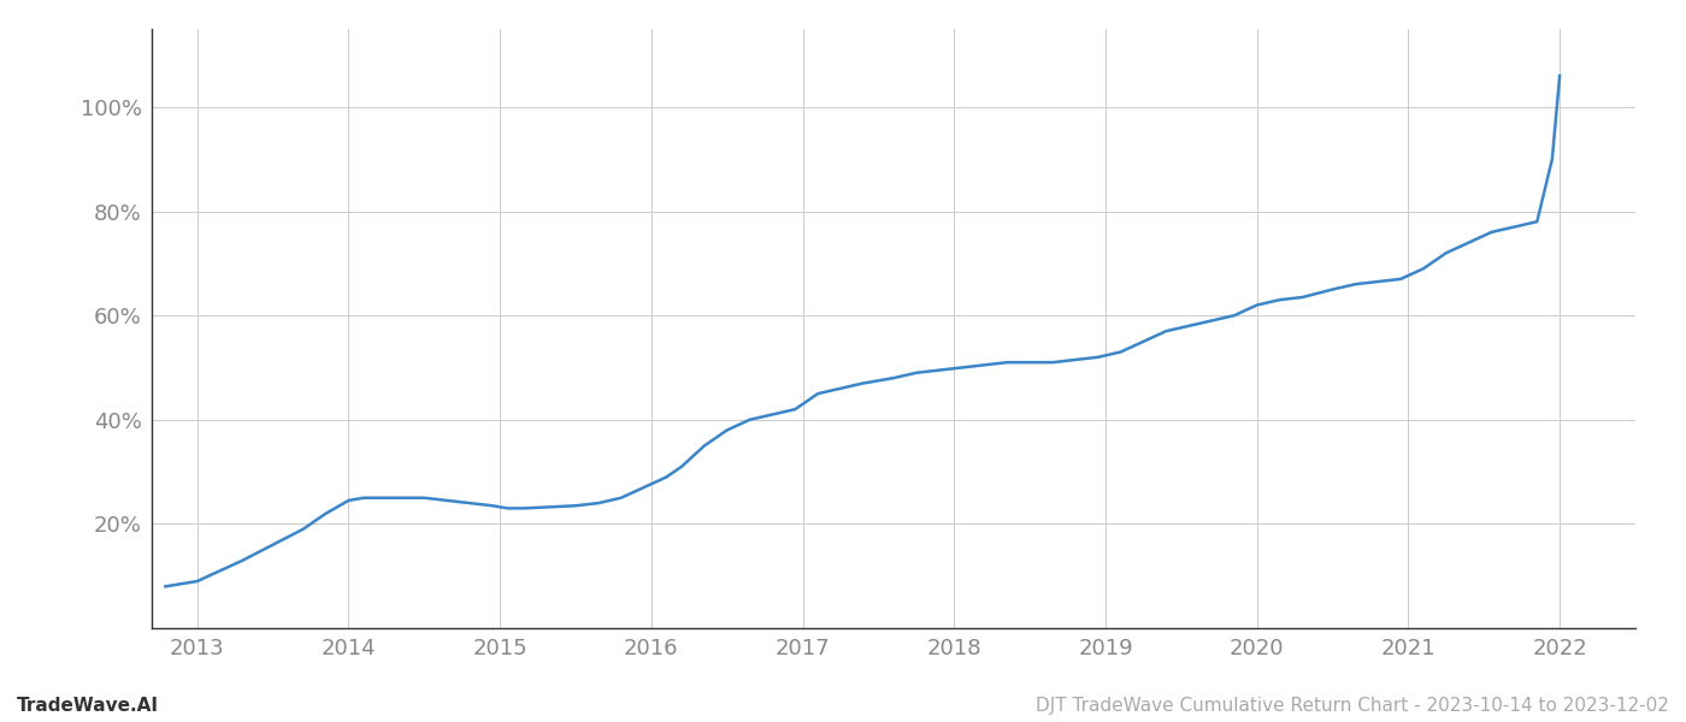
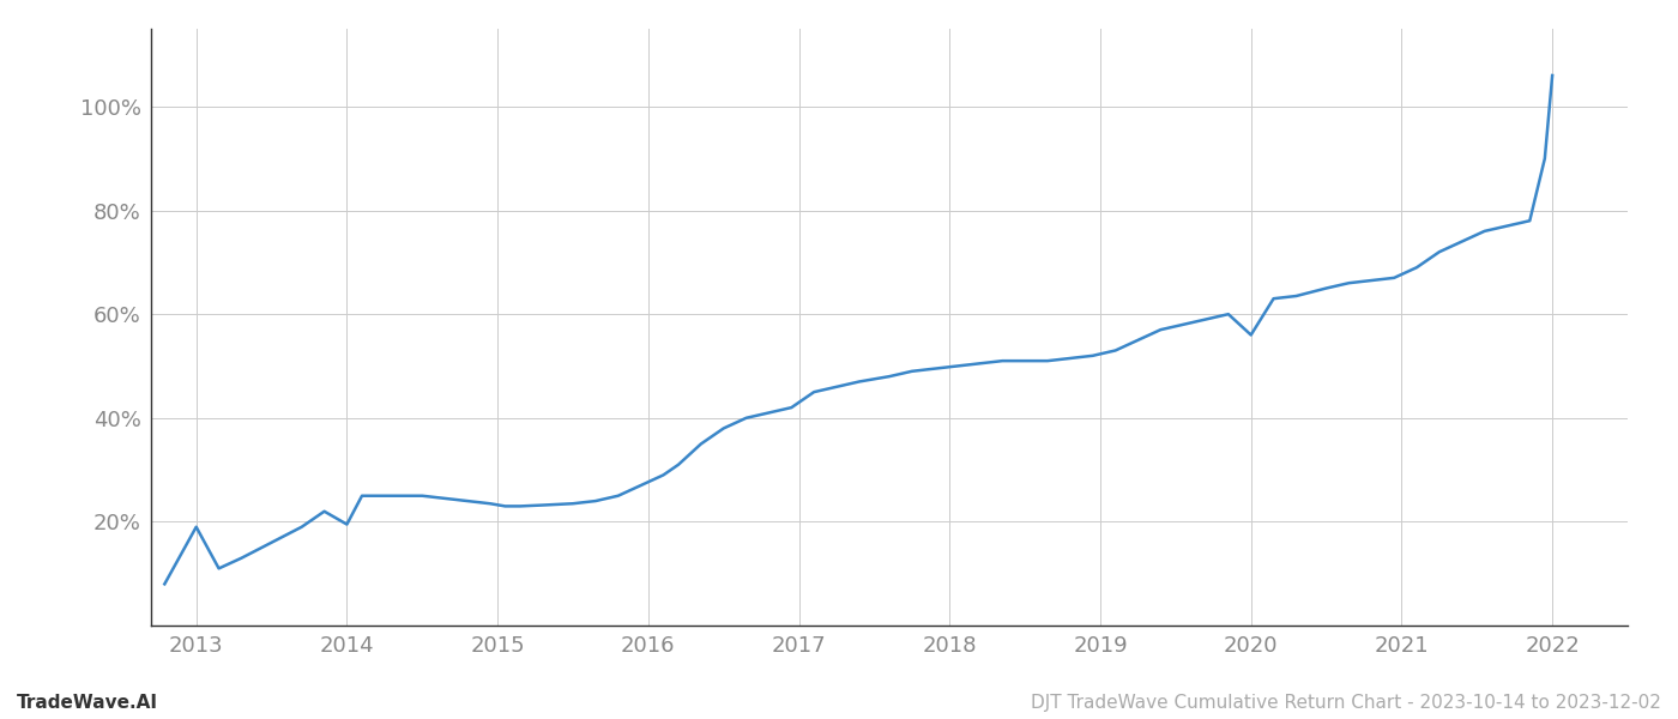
2013: 9.0% -> 19.0%
2014: 24.5% -> 19.5%
2020: 62.0% -> 56.0%
